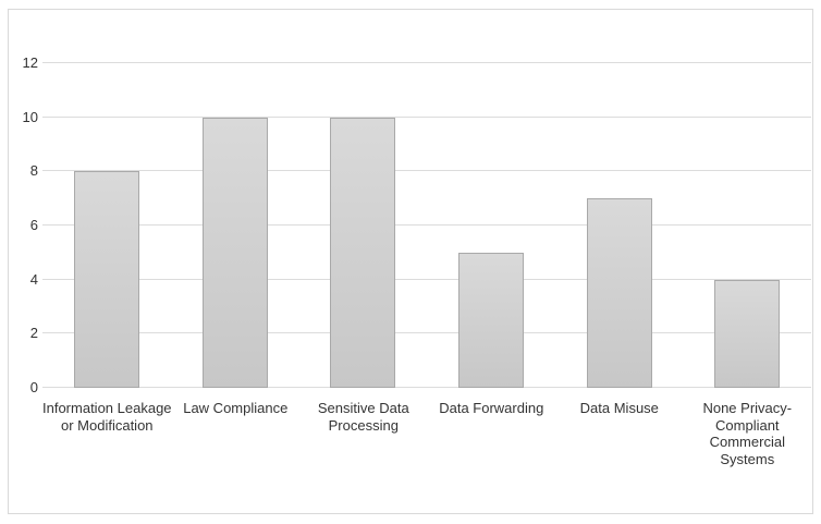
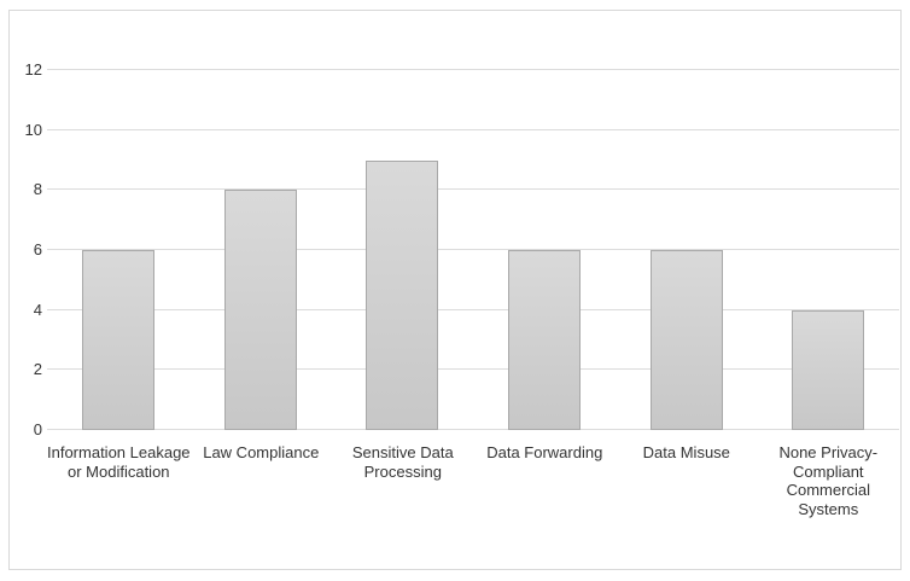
Information Leakage or Modification: 8 -> 6
Law Compliance: 10 -> 8
Sensitive Data Processing: 10 -> 9
Data Forwarding: 5 -> 6
Data Misuse: 7 -> 6
